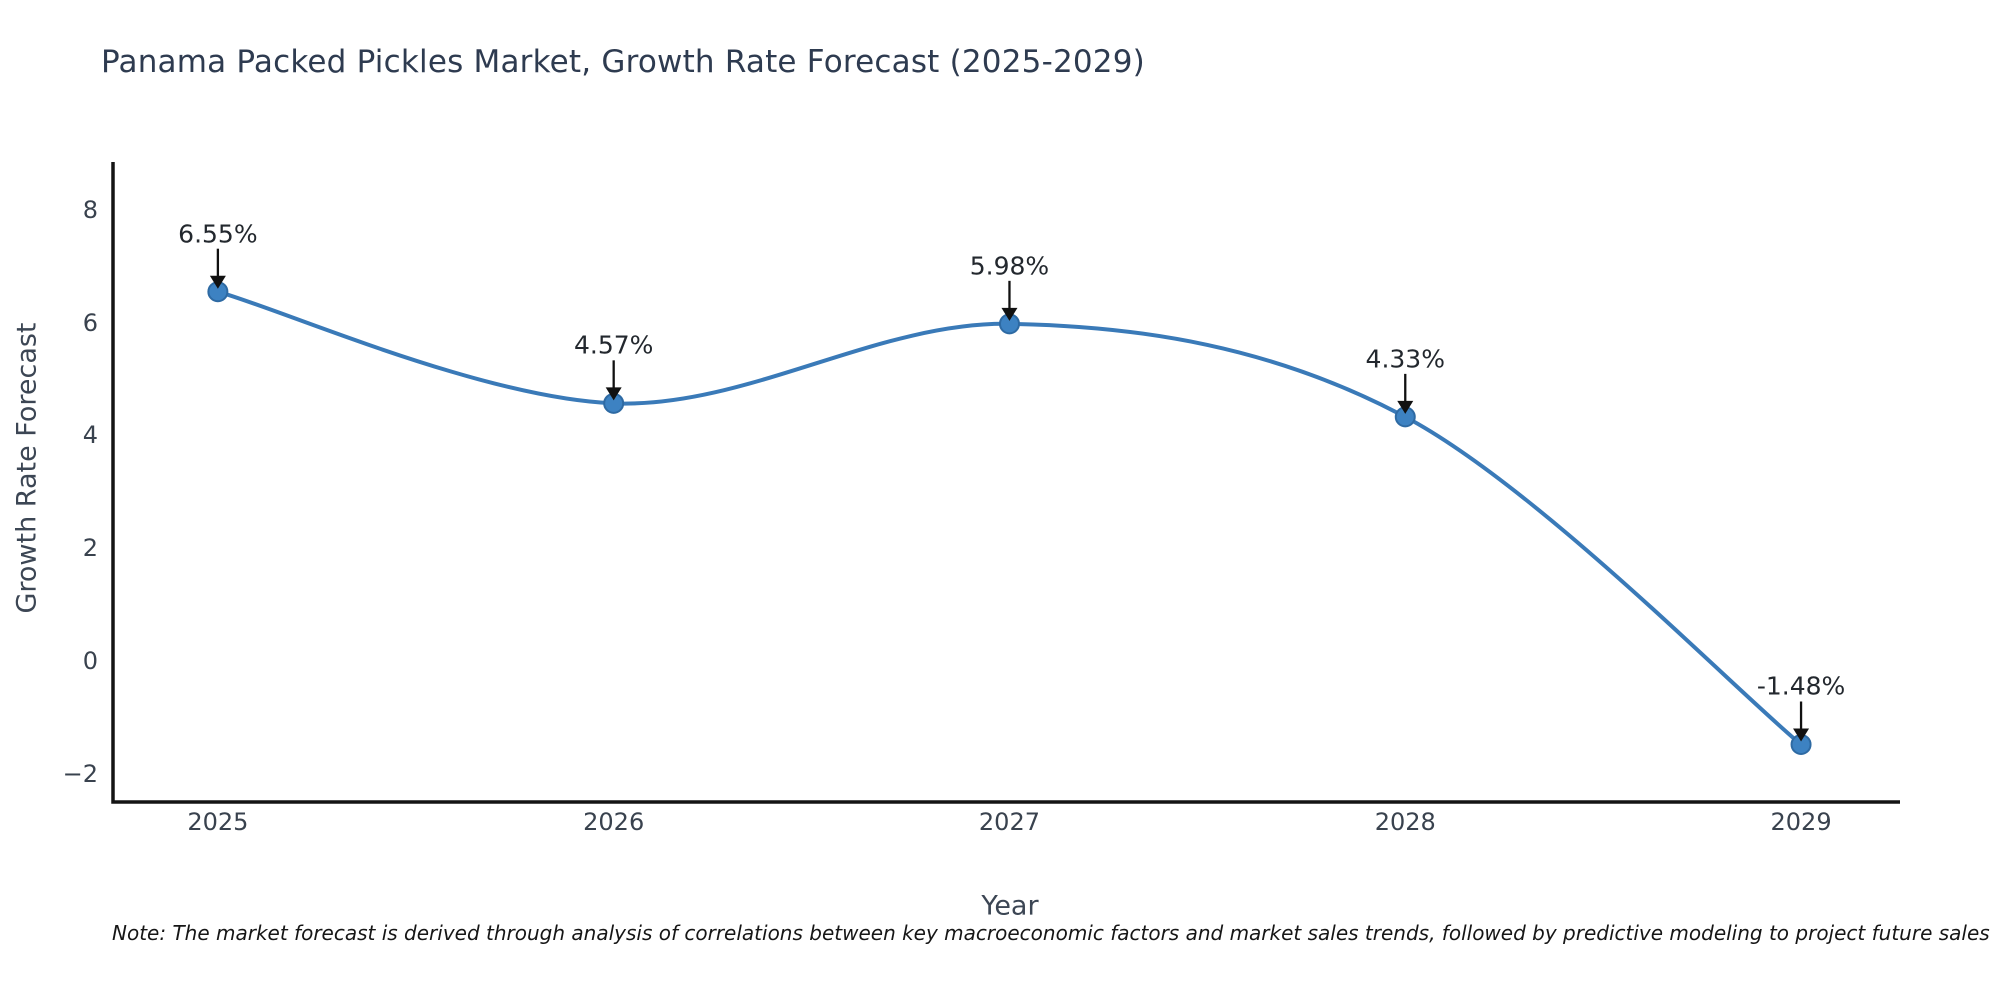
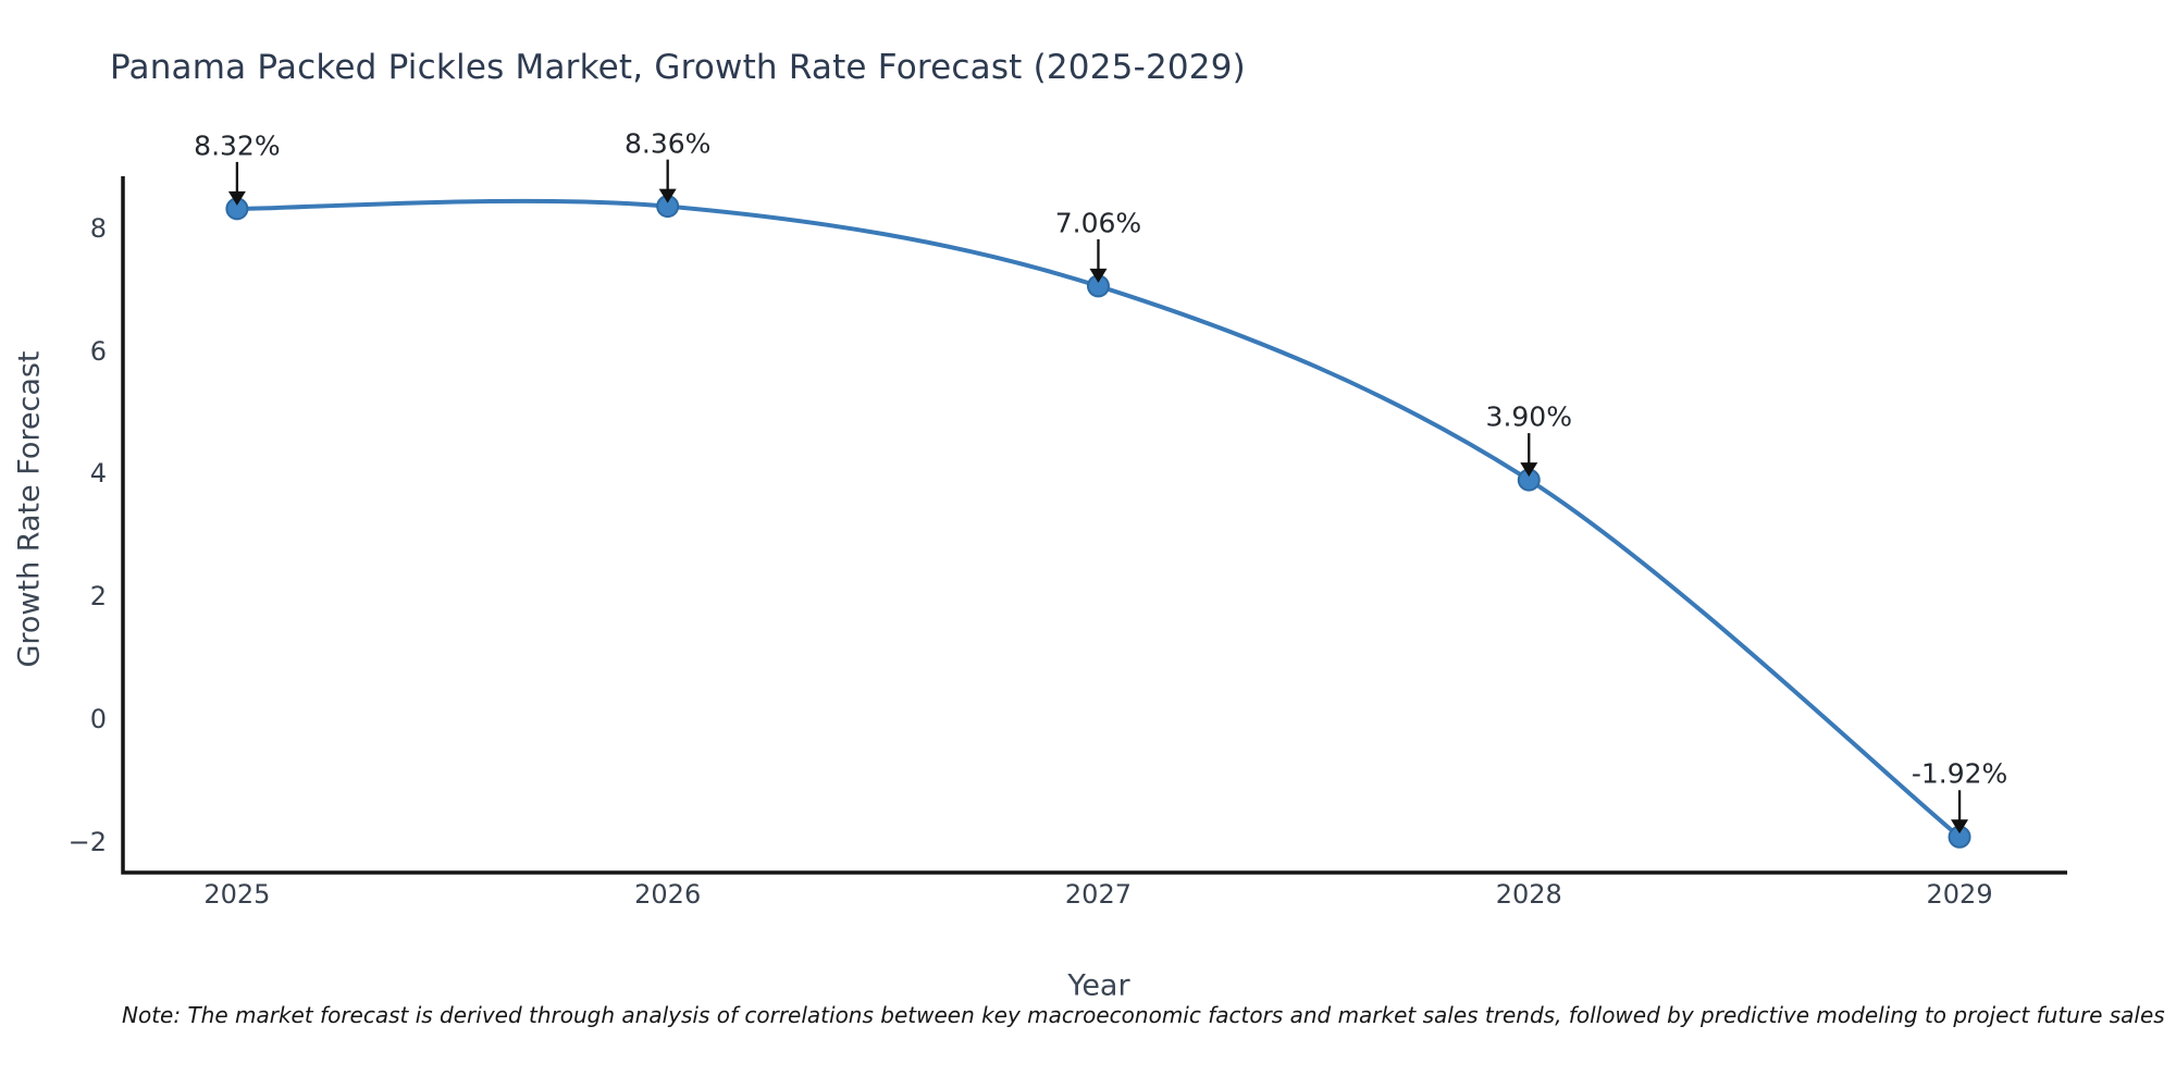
2025: 6.55% -> 8.32%
2026: 4.57% -> 8.36%
2027: 5.98% -> 7.06%
2028: 4.33% -> 3.90%
2029: -1.48% -> -1.92%
